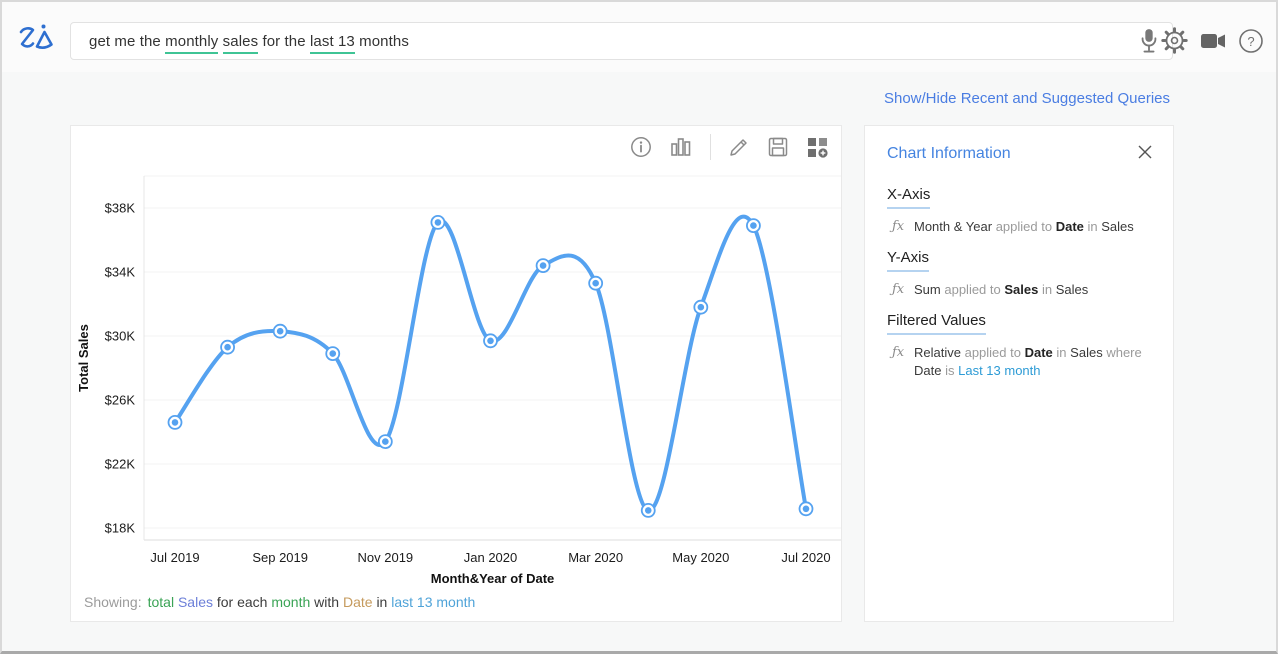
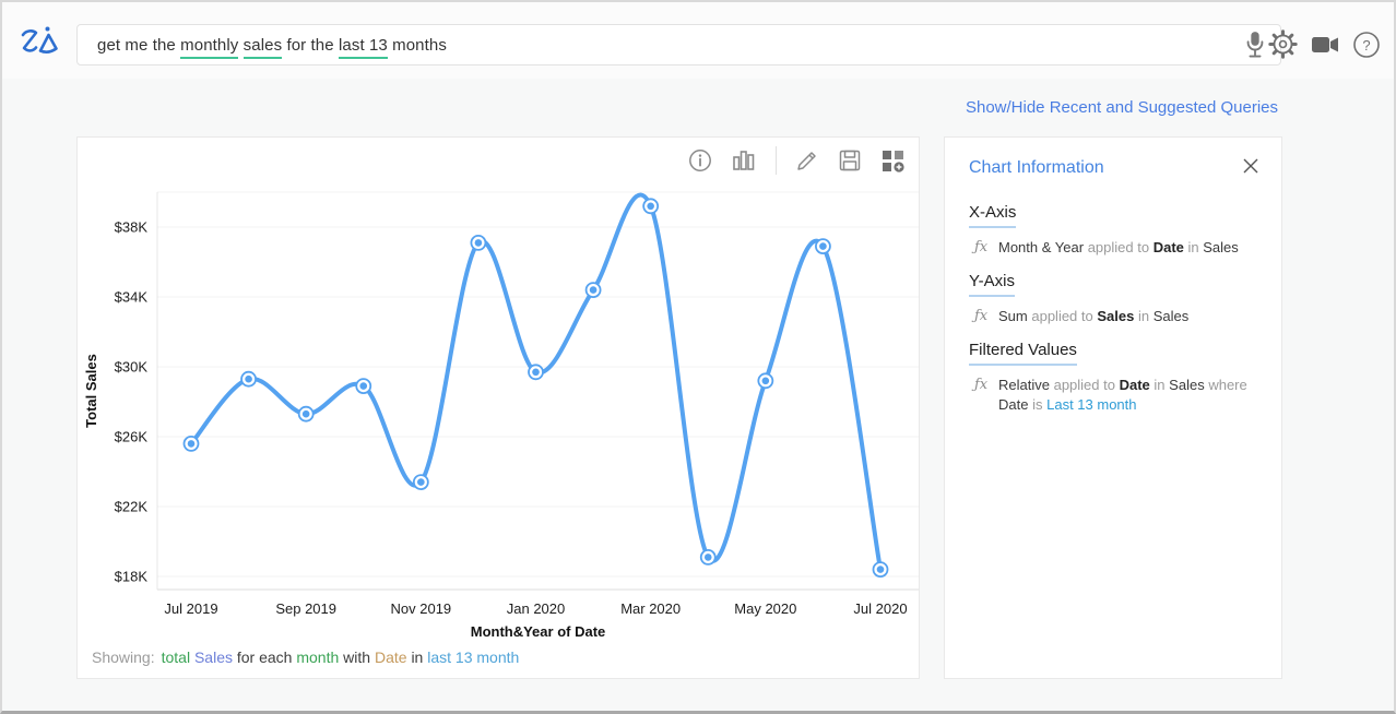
Jul 2019: $24.6K -> $25.6K
Sep 2019: $30.3K -> $27.3K
Mar 2020: $33.3K -> $39.2K
May 2020: $31.8K -> $29.2K
Jul 2020: $19.2K -> $18.4K
